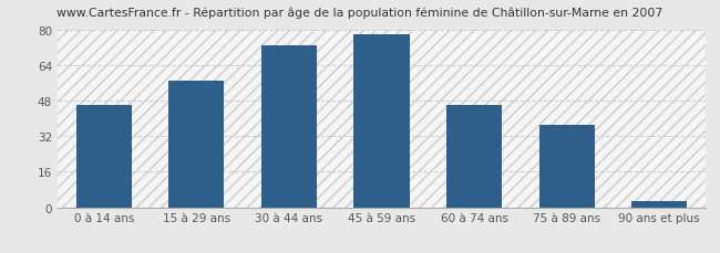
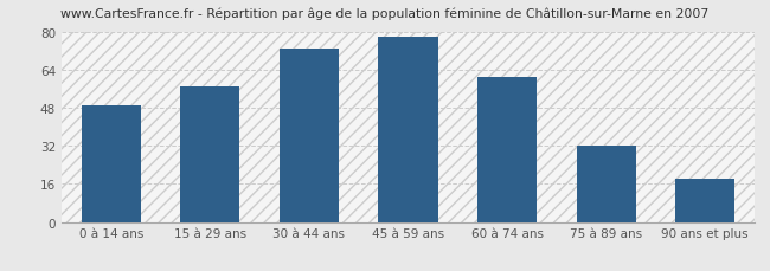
0 à 14 ans: 46 -> 49
60 à 74 ans: 46 -> 61
75 à 89 ans: 37 -> 32
90 ans et plus: 3 -> 18
